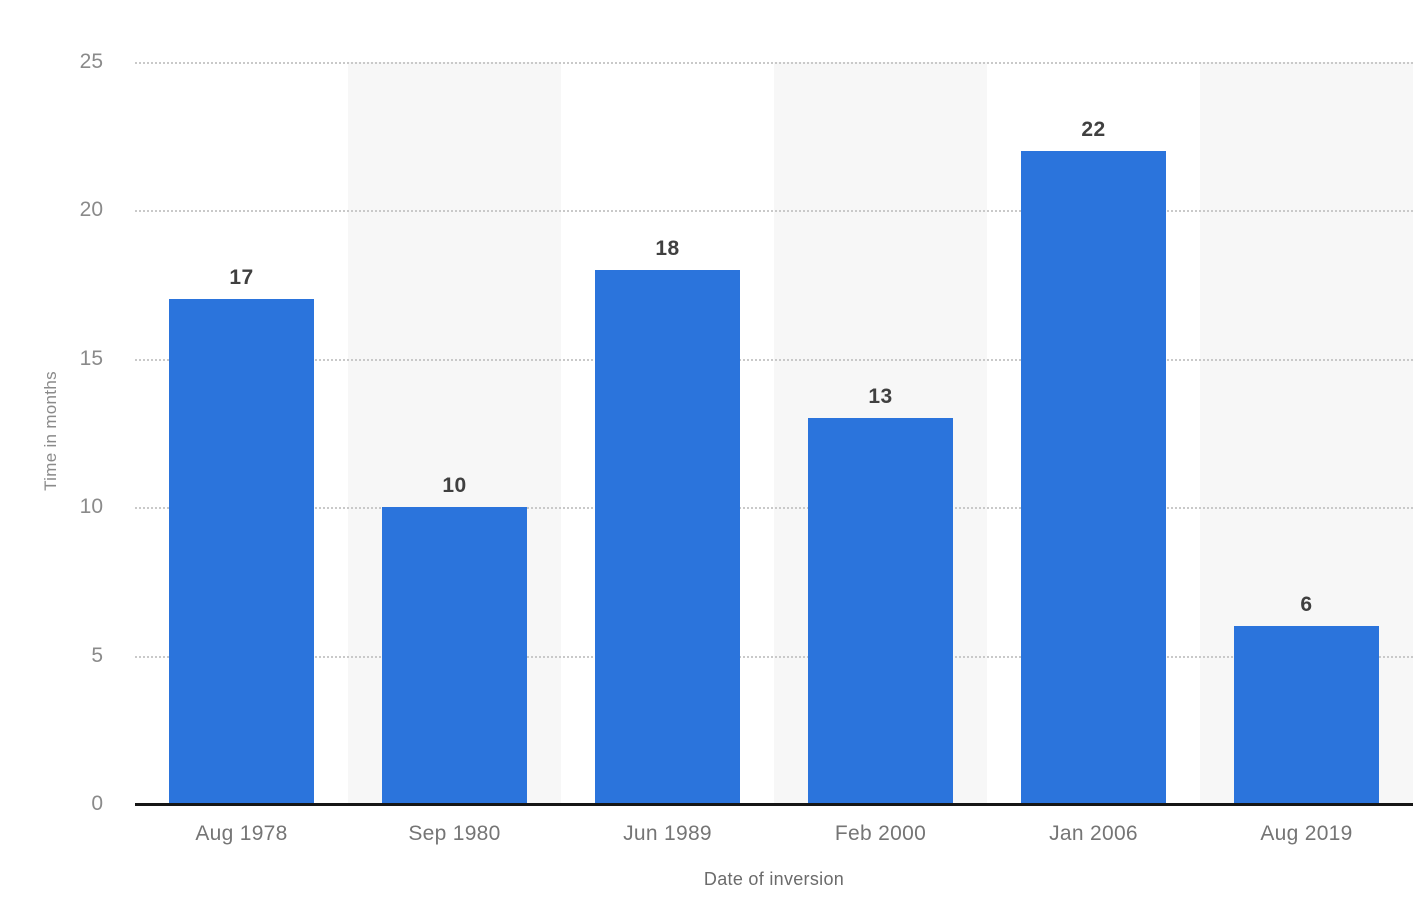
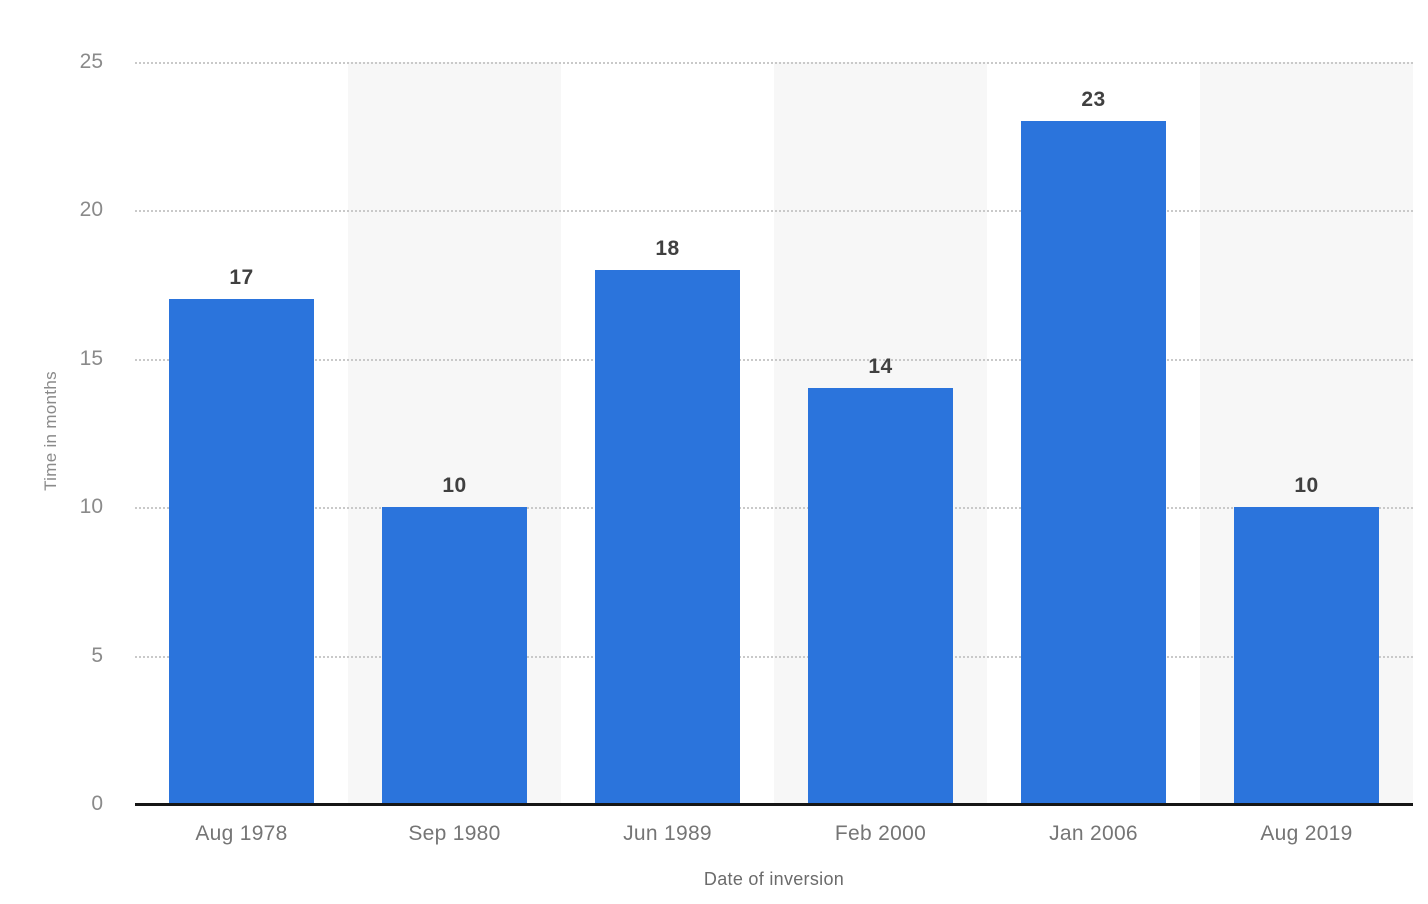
Feb 2000: 13 -> 14
Jan 2006: 22 -> 23
Aug 2019: 6 -> 10
